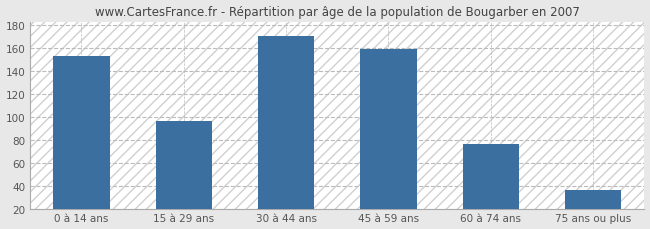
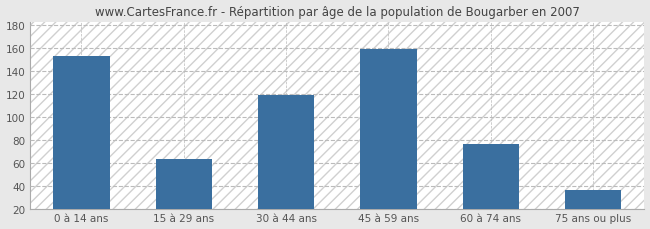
15 à 29 ans: 96 -> 63
30 à 44 ans: 170 -> 119
